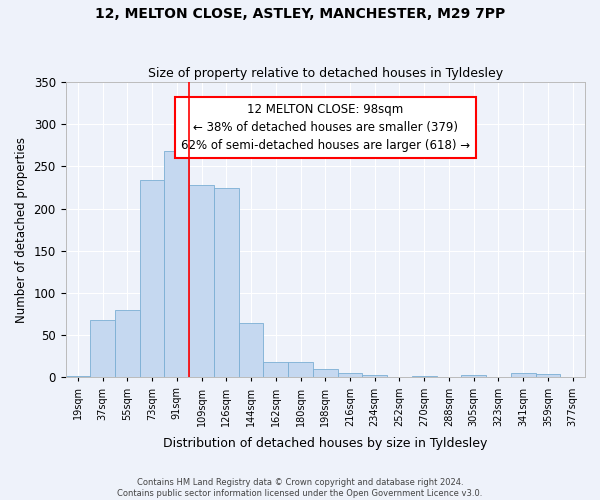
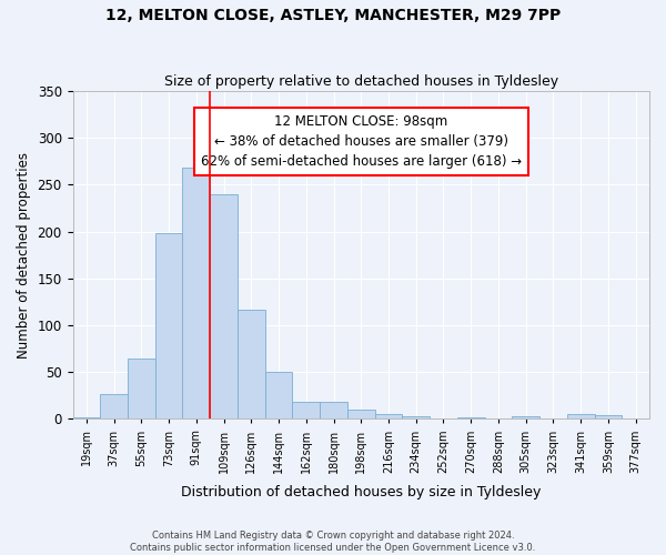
37sqm: 68 -> 27
55sqm: 80 -> 65
73sqm: 234 -> 198
109sqm: 228 -> 240
126sqm: 224 -> 116
144sqm: 64 -> 50
